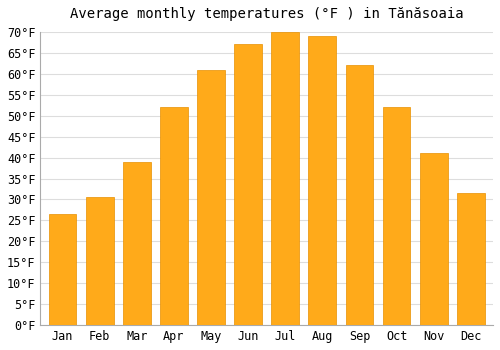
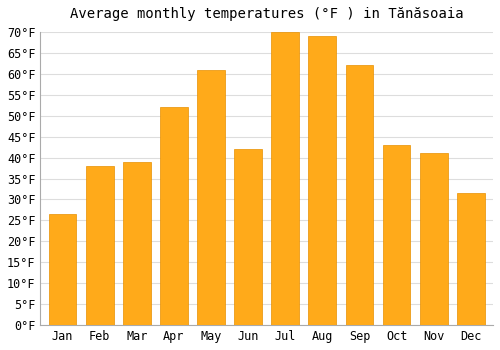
Feb: 30.5°F -> 38.0°F
Jun: 67.0°F -> 42.0°F
Oct: 52.0°F -> 43.0°F
